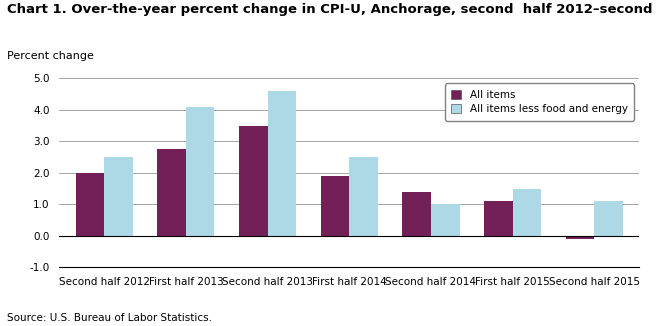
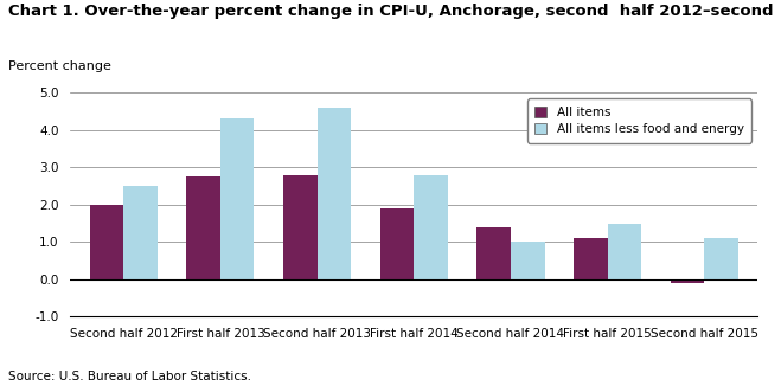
All items less food and energy/First half 2013: 4.1 -> 4.3
All items/Second half 2013: 3.50 -> 2.80
All items less food and energy/First half 2014: 2.5 -> 2.8
